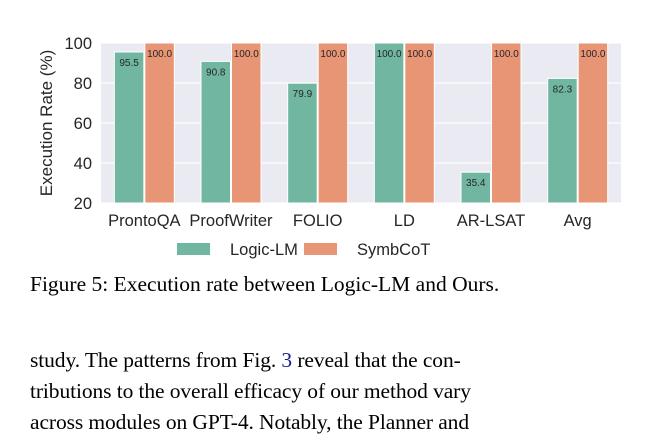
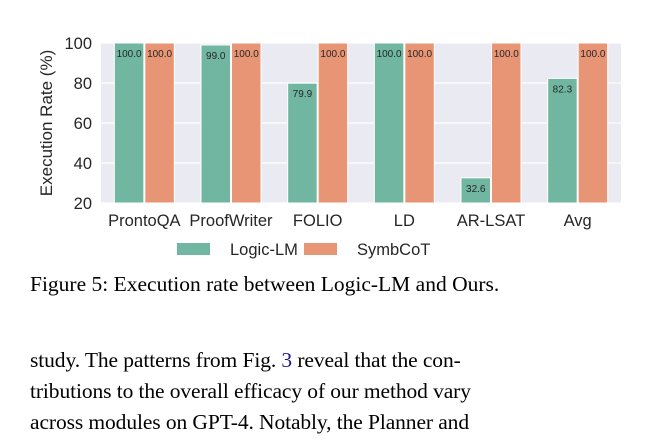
Logic-LM/ProntoQA: 95.5 -> 100.0
Logic-LM/ProofWriter: 90.8 -> 99.0
Logic-LM/AR-LSAT: 35.4 -> 32.6
